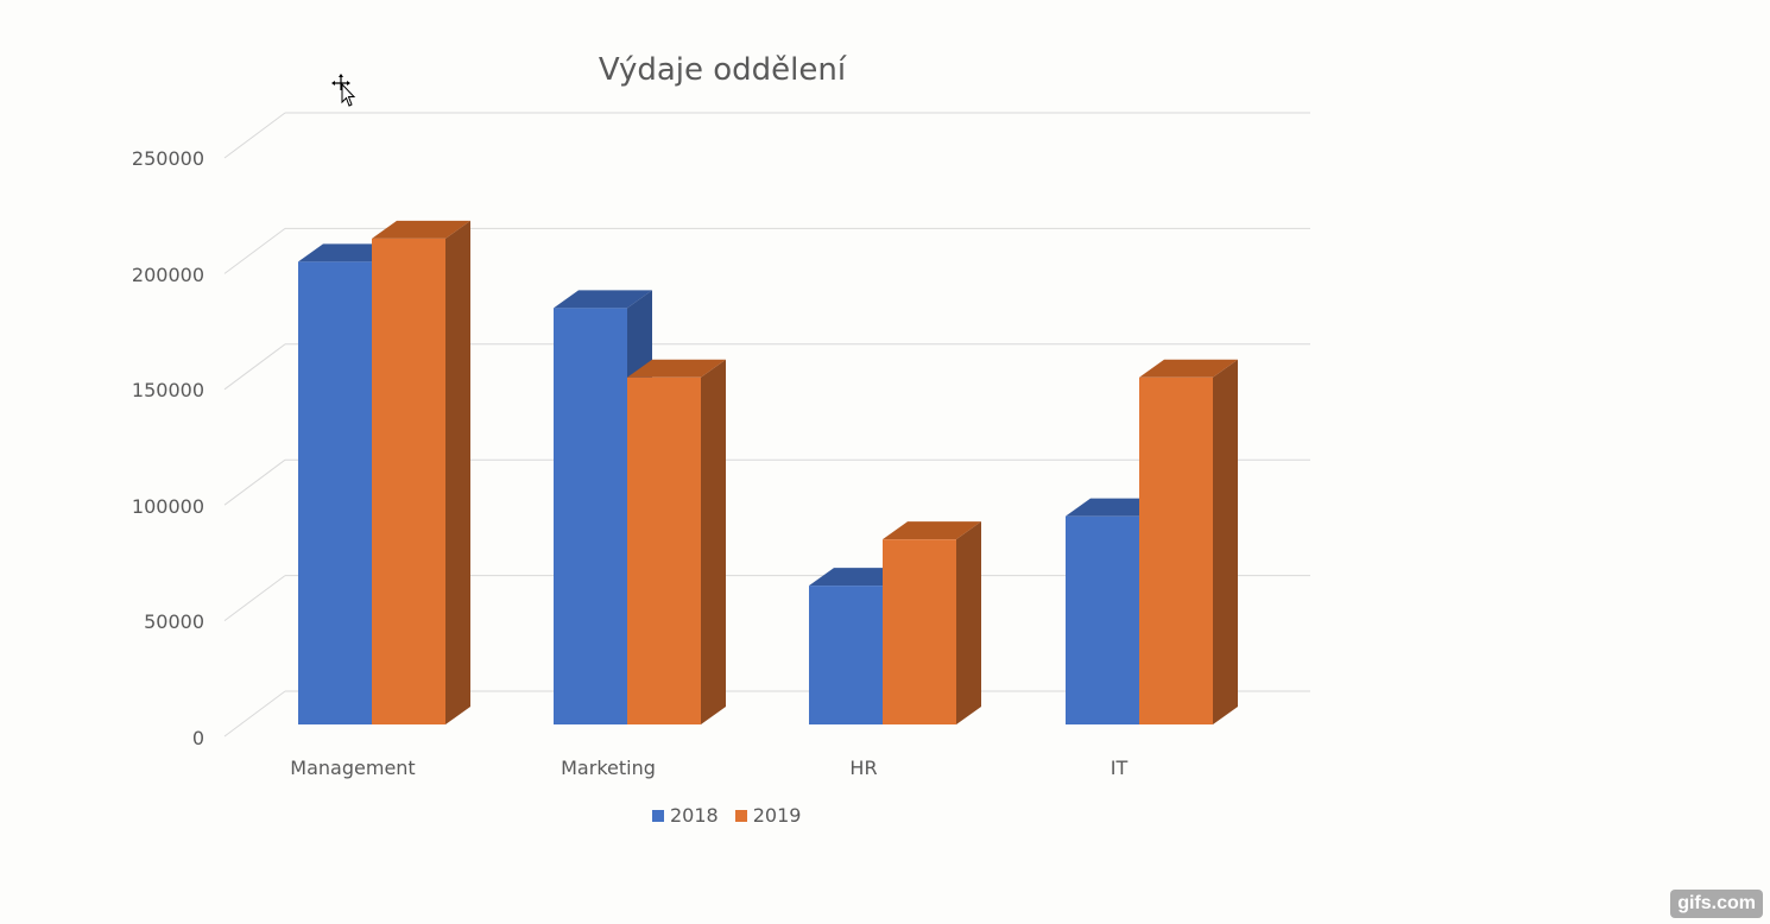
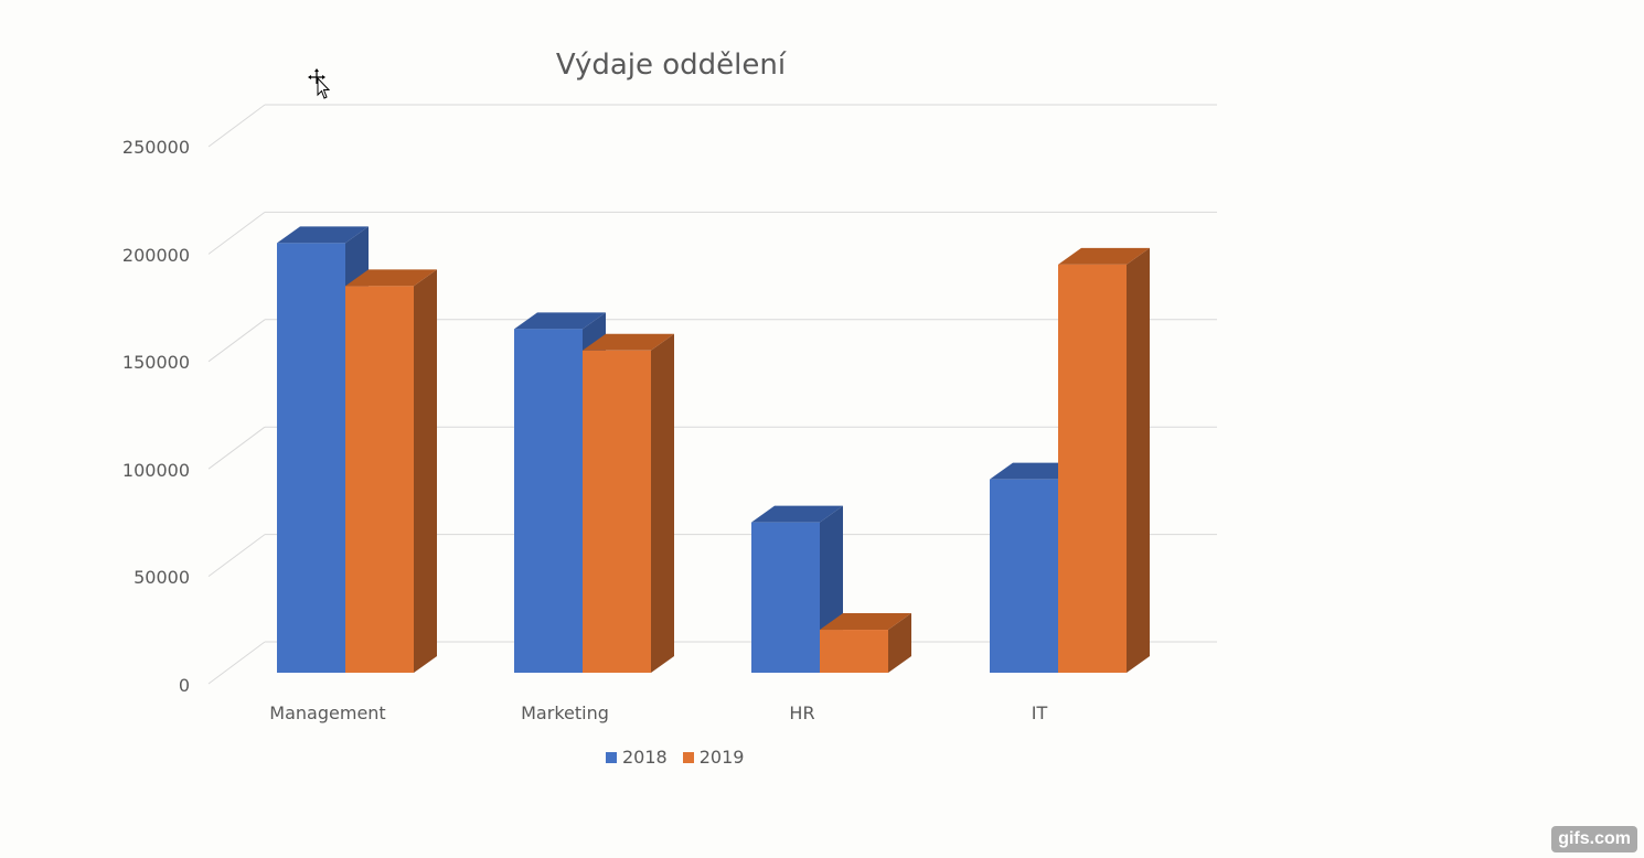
2019/Management: 210000 -> 180000
2018/Marketing: 180000 -> 160000
2018/HR: 60000 -> 70000
2019/HR: 80000 -> 20000
2019/IT: 150000 -> 190000
